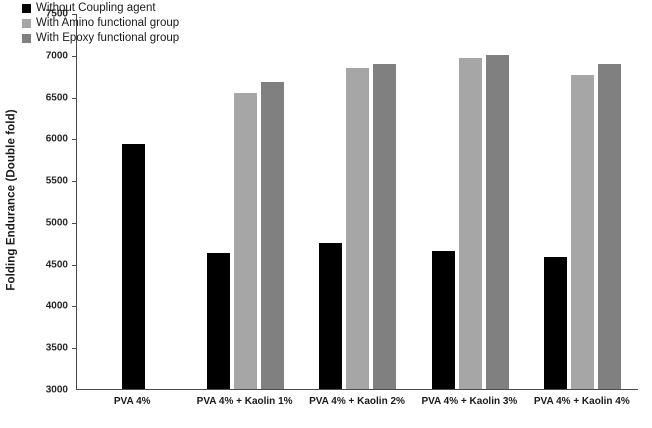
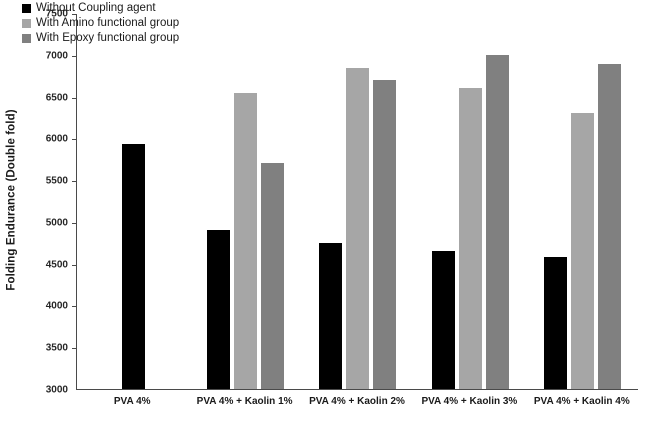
Without Coupling agent/PVA 4% + Kaolin 1%: 4600 -> 4900
With Epoxy functional group/PVA 4% + Kaolin 1%: 6700 -> 5700
With Epoxy functional group/PVA 4% + Kaolin 2%: 6900 -> 6700
With Amino functional group/PVA 4% + Kaolin 3%: 7000 -> 6600
With Amino functional group/PVA 4% + Kaolin 4%: 6800 -> 6300
